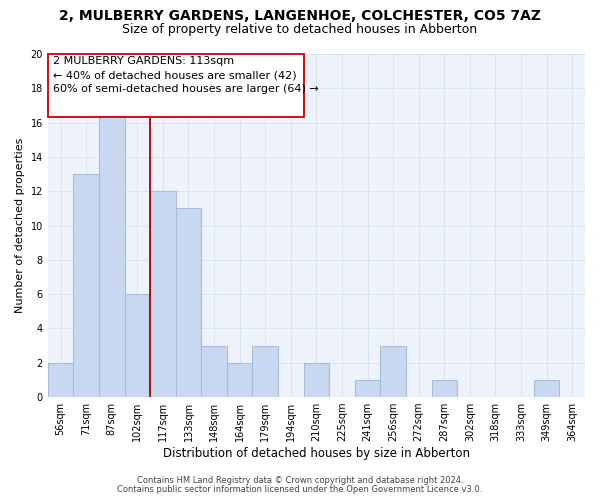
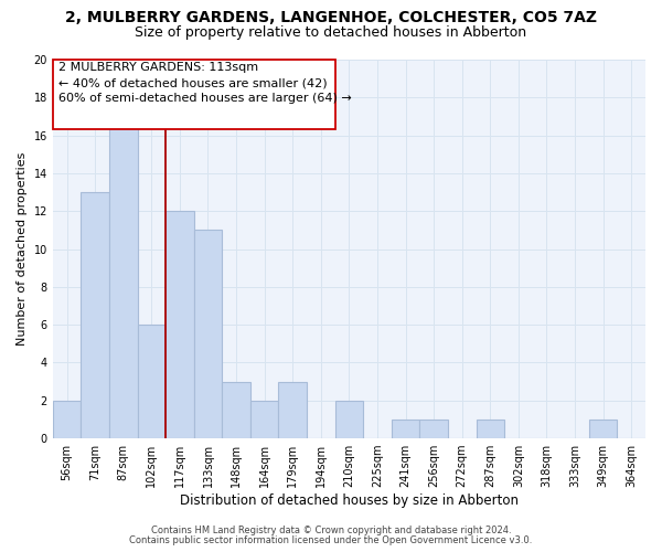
256sqm: 3 -> 1
